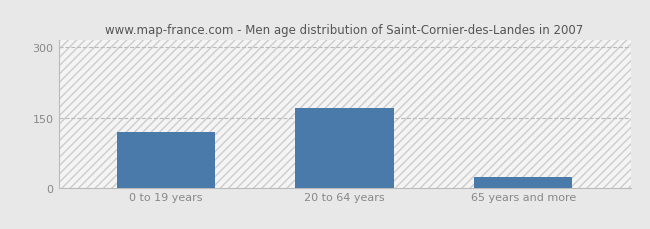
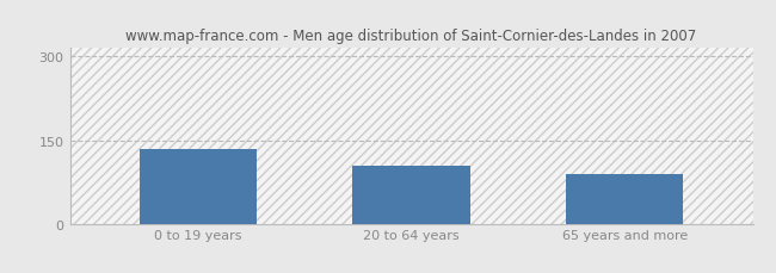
0 to 19 years: 120 -> 135
20 to 64 years: 170 -> 105
65 years and more: 22 -> 90
